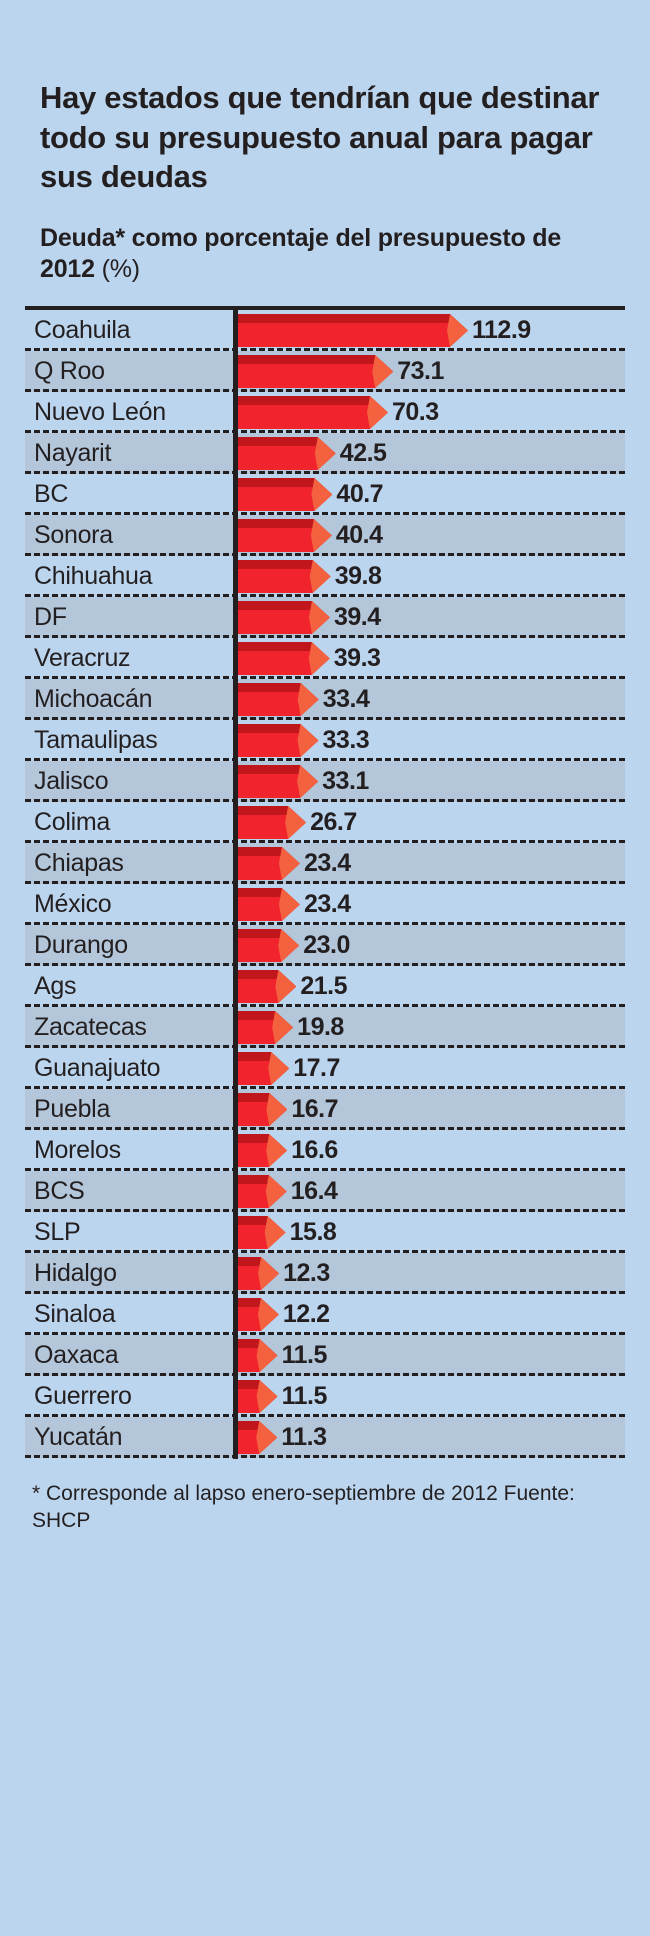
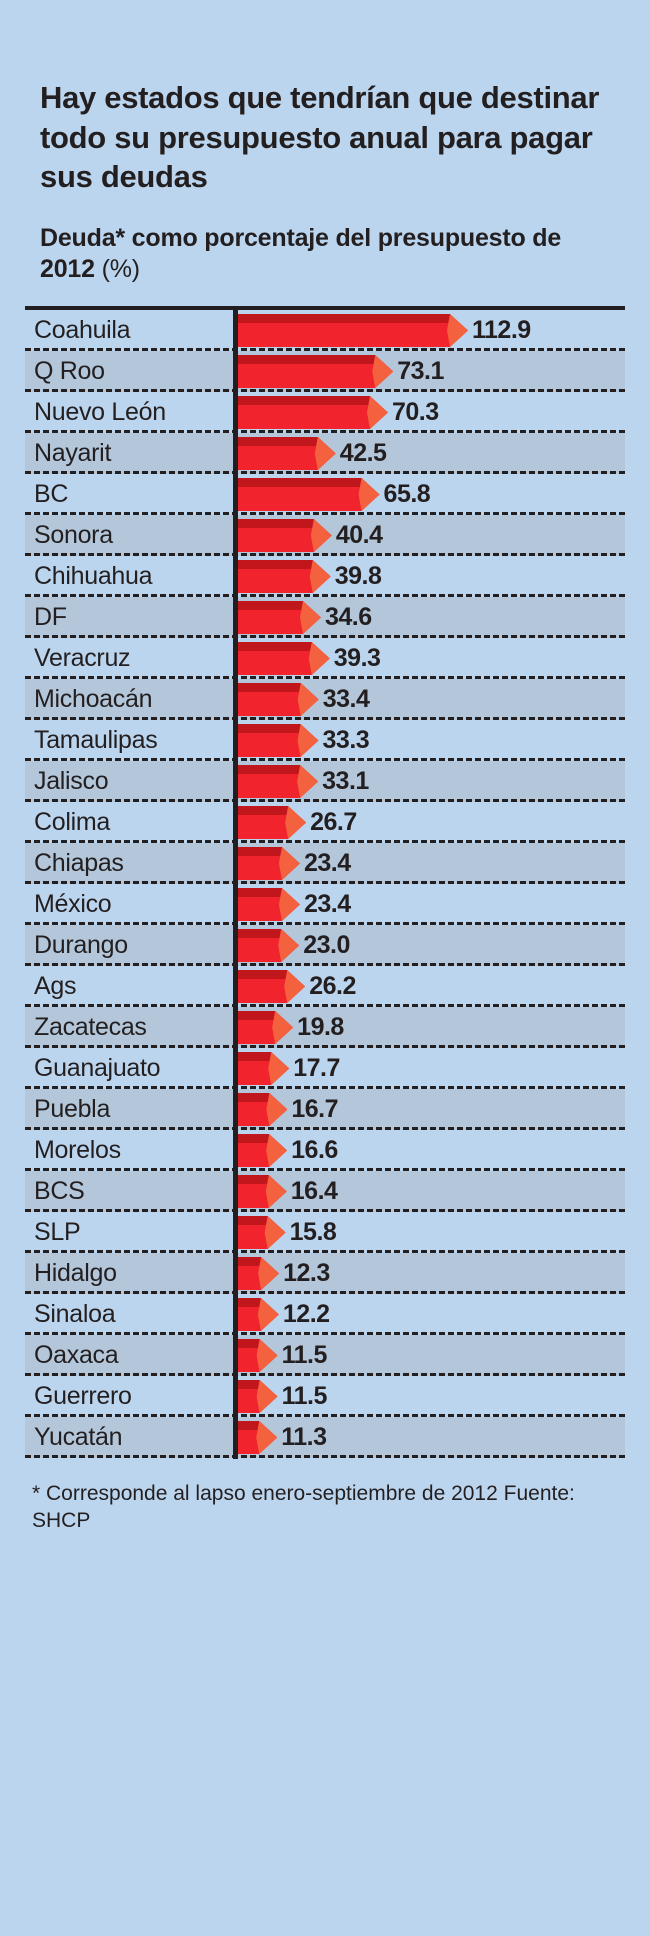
BC: 40.7 -> 65.8
DF: 39.4 -> 34.6
Ags: 21.5 -> 26.2
